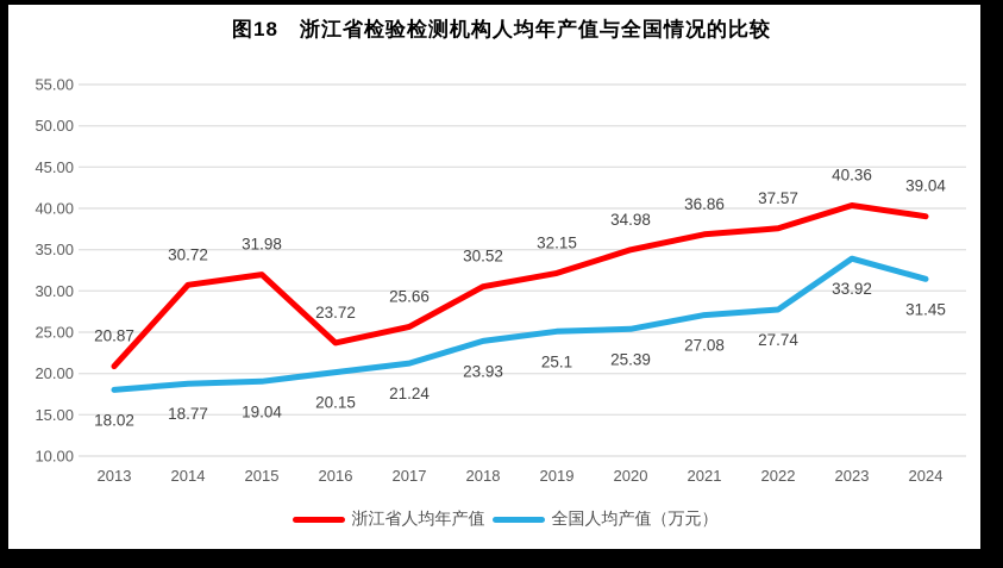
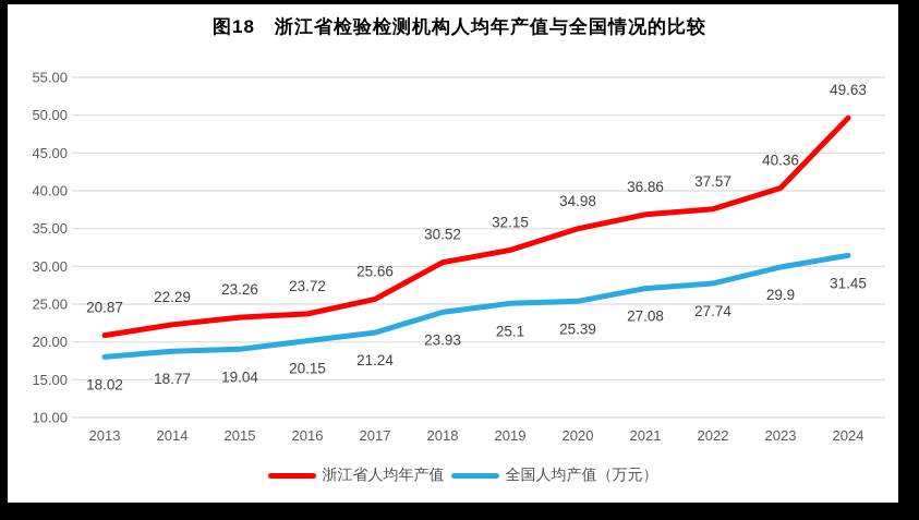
浙江省人均年产值/2014: 30.72 -> 22.29
浙江省人均年产值/2015: 31.98 -> 23.26
全国人均产值（万元）/2023: 33.92 -> 29.9
浙江省人均年产值/2024: 39.04 -> 49.63
